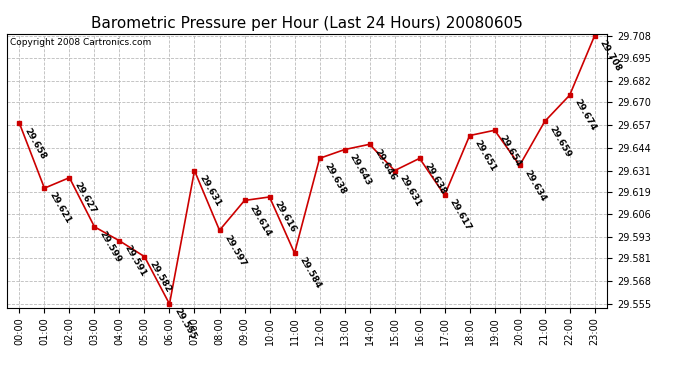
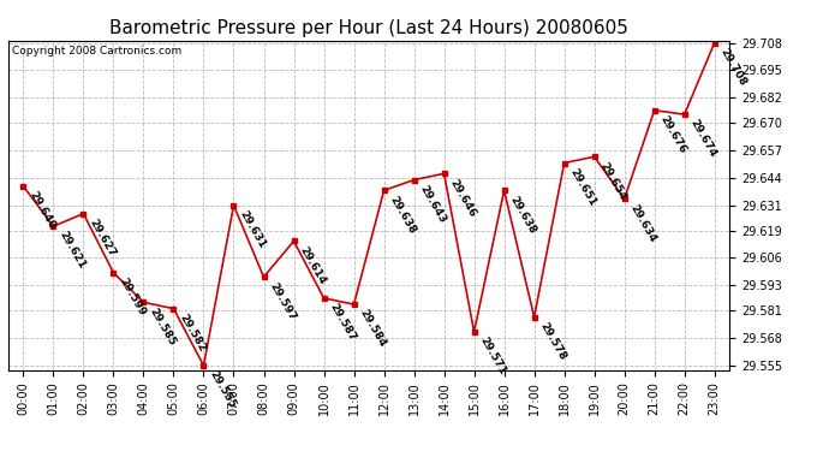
00:00: 29.658 -> 29.640
04:00: 29.591 -> 29.585
10:00: 29.616 -> 29.587
15:00: 29.631 -> 29.571
17:00: 29.617 -> 29.578
21:00: 29.659 -> 29.676
